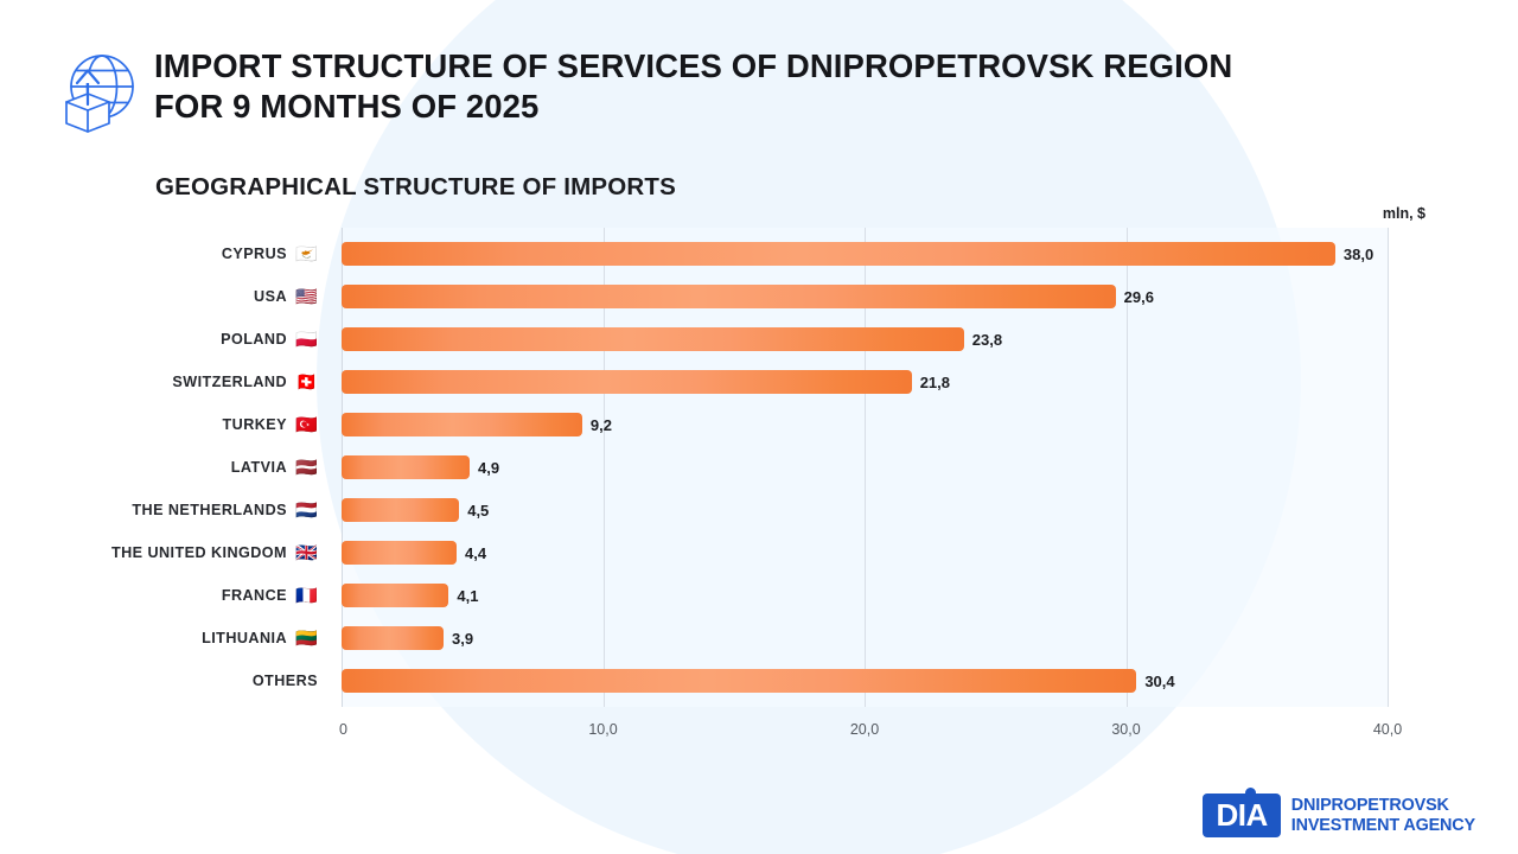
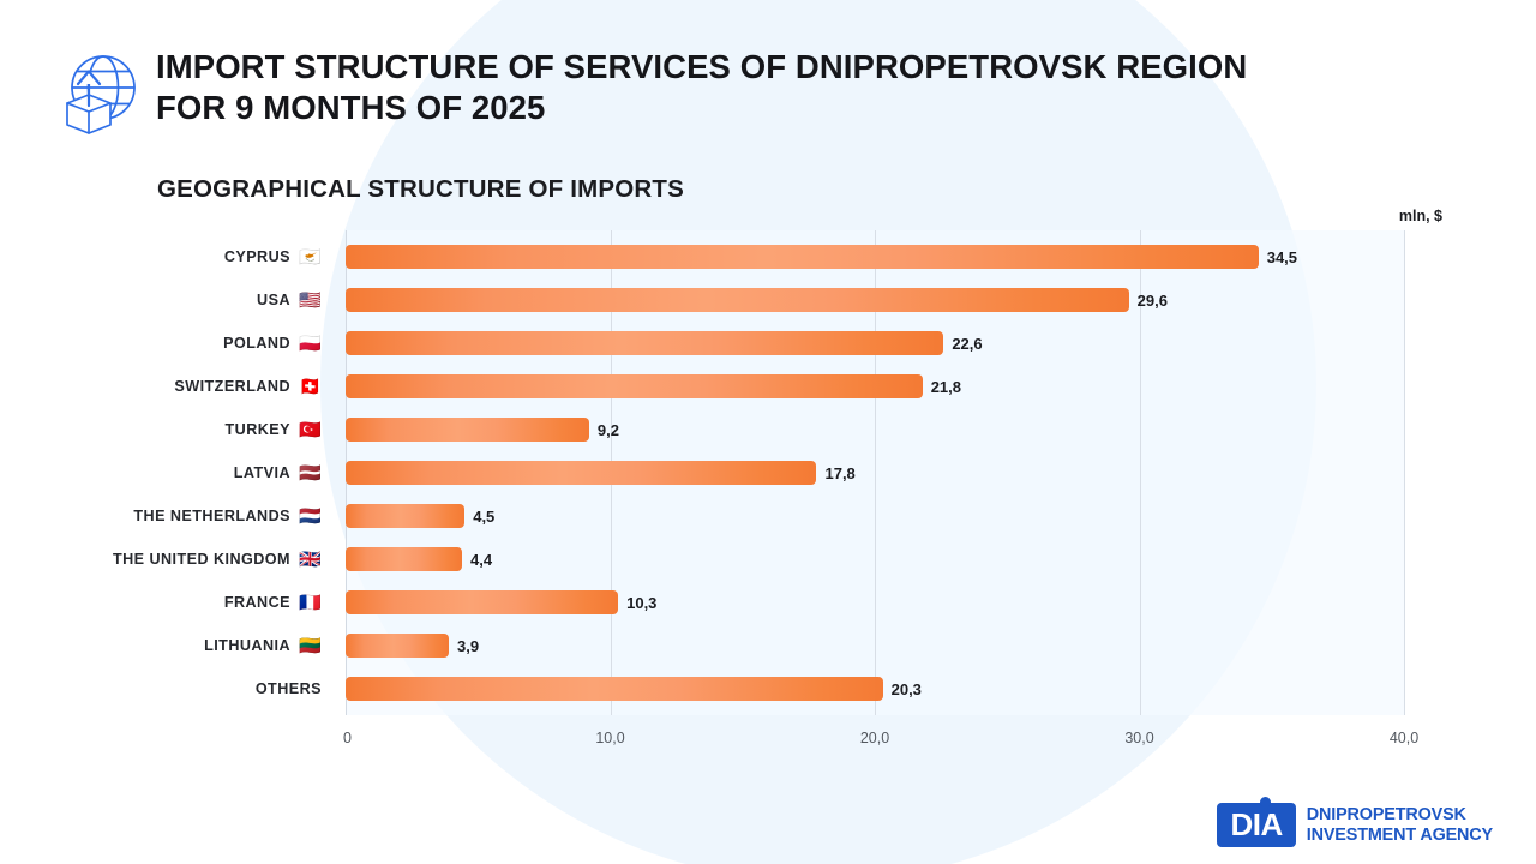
CYPRUS: 38,0 -> 34,5
POLAND: 23,8 -> 22,6
LATVIA: 4,9 -> 17,8
FRANCE: 4,1 -> 10,3
OTHERS: 30,4 -> 20,3
